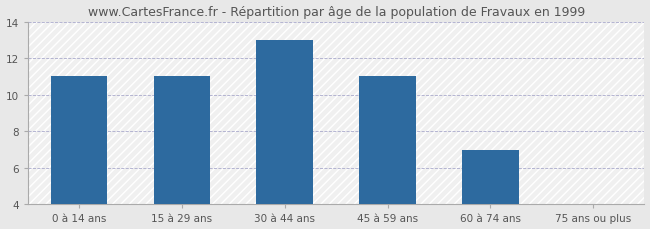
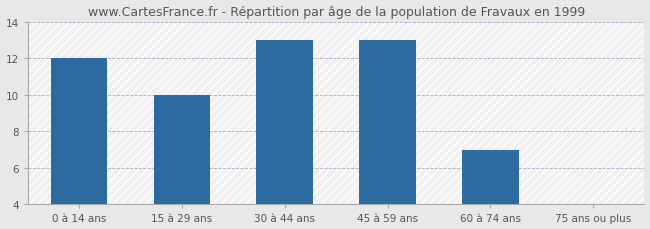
0 à 14 ans: 11 -> 12
15 à 29 ans: 11 -> 10
45 à 59 ans: 11 -> 13
